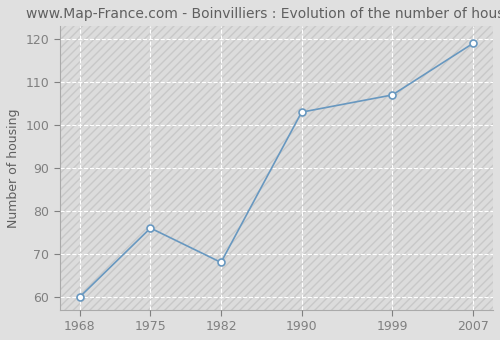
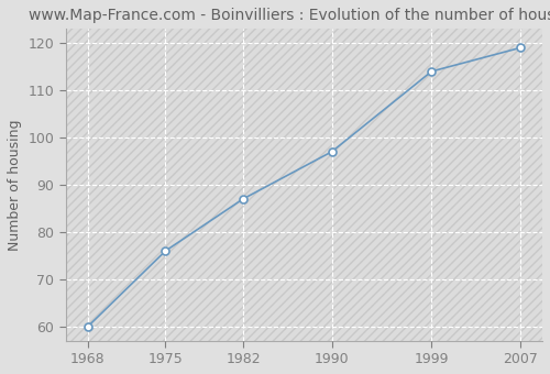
1982: 68 -> 87
1990: 103 -> 97
1999: 107 -> 114
